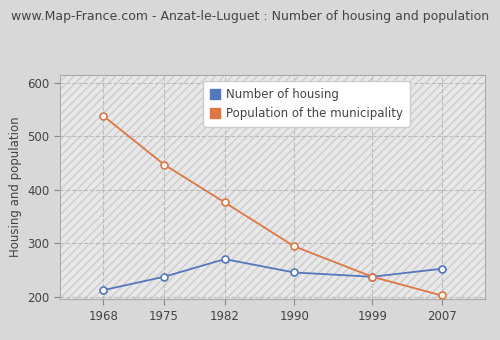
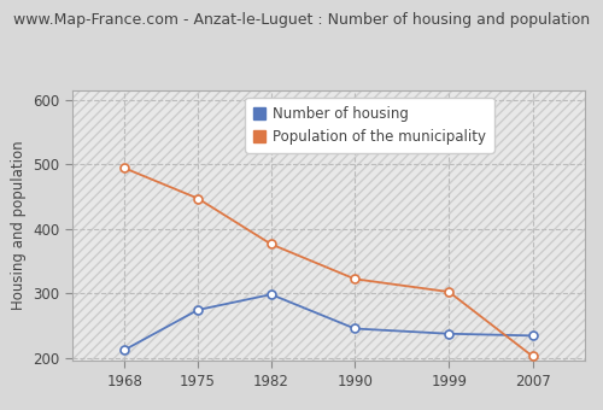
Population of the municipality/1968: 538 -> 494
Number of housing/1975: 237 -> 274
Number of housing/1982: 270 -> 298
Population of the municipality/1990: 294 -> 322
Population of the municipality/1999: 237 -> 302
Number of housing/2007: 252 -> 234
